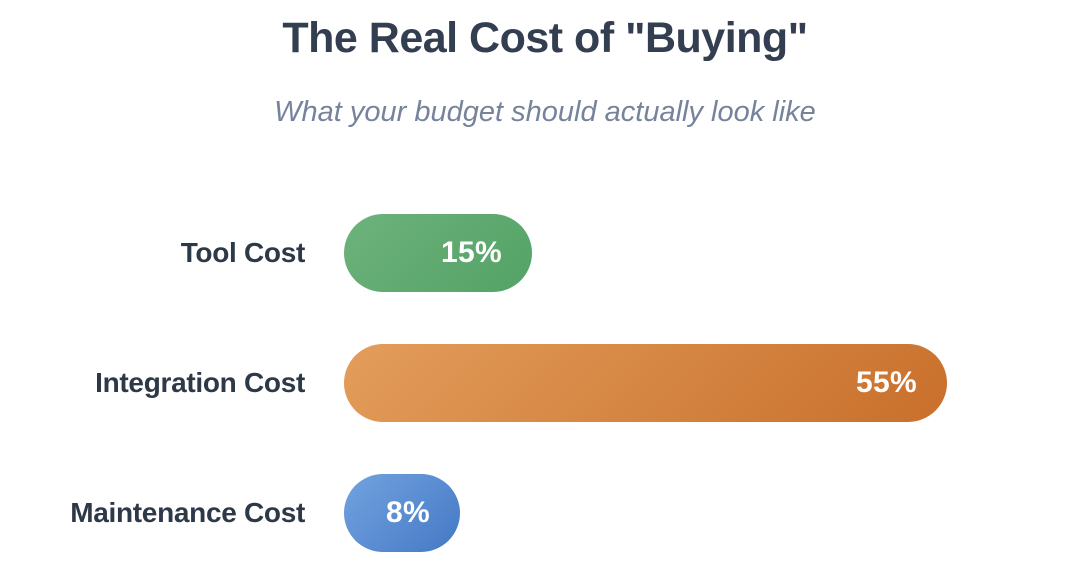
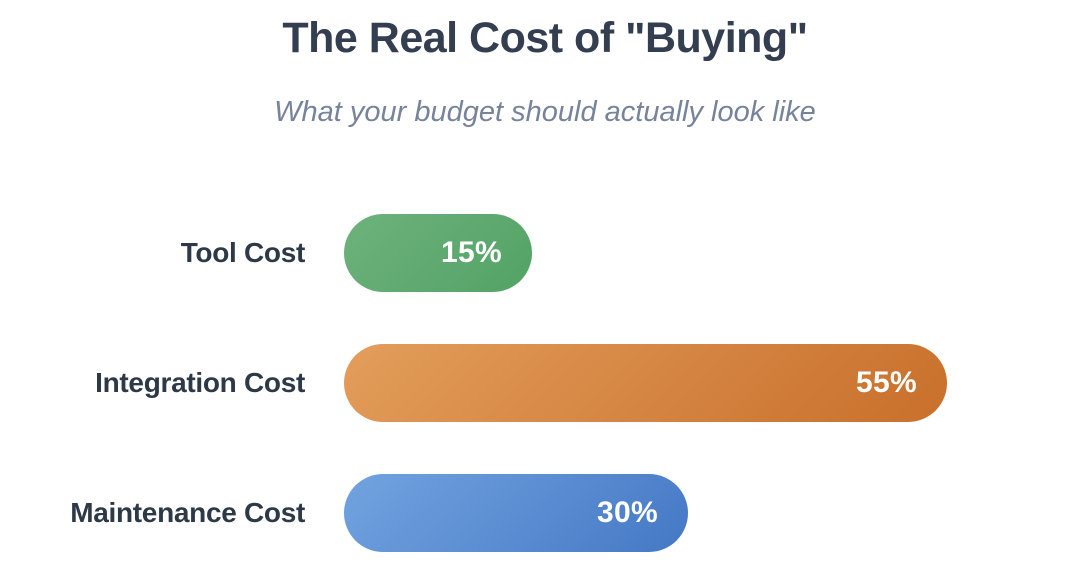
Maintenance Cost: 8% -> 30%
